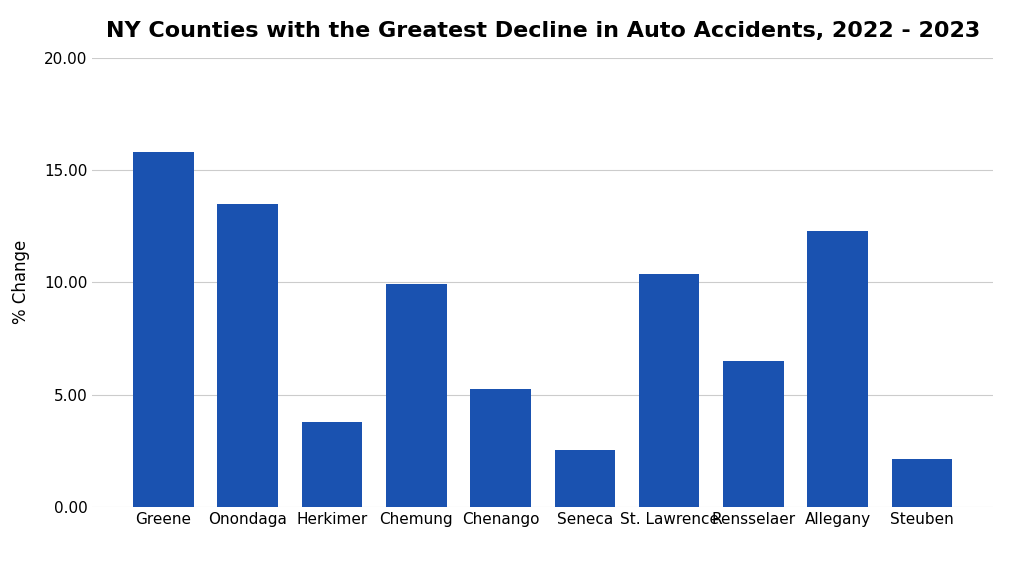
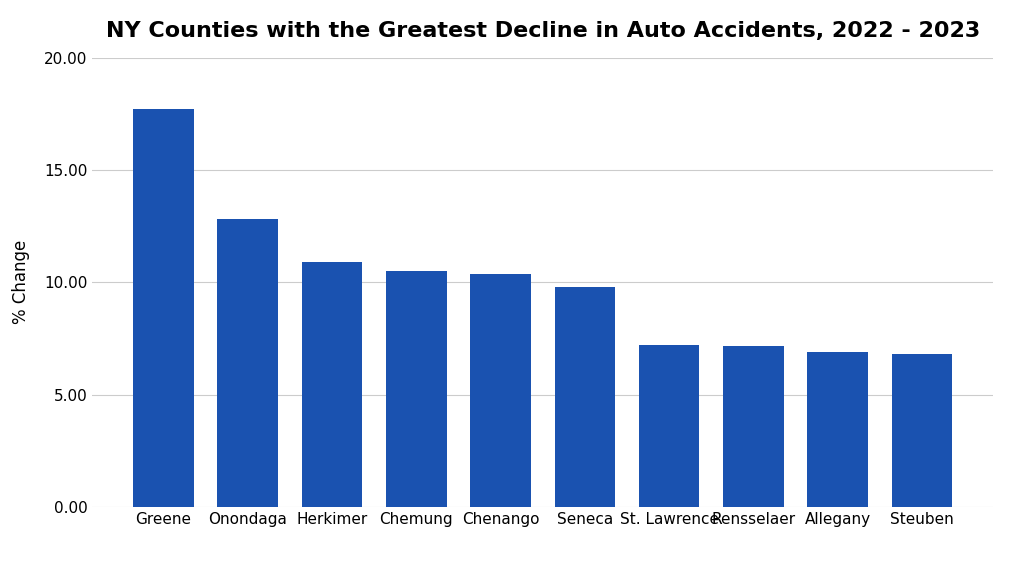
Greene: 15.80 -> 17.70
Onondaga: 13.50 -> 12.80
Herkimer: 3.80 -> 10.90
Chemung: 9.90 -> 10.50
Chenango: 5.25 -> 10.35
Seneca: 2.55 -> 9.80
St. Lawrence: 10.35 -> 7.20
Rensselaer: 6.50 -> 7.15
Allegany: 12.30 -> 6.90
Steuben: 2.15 -> 6.80
